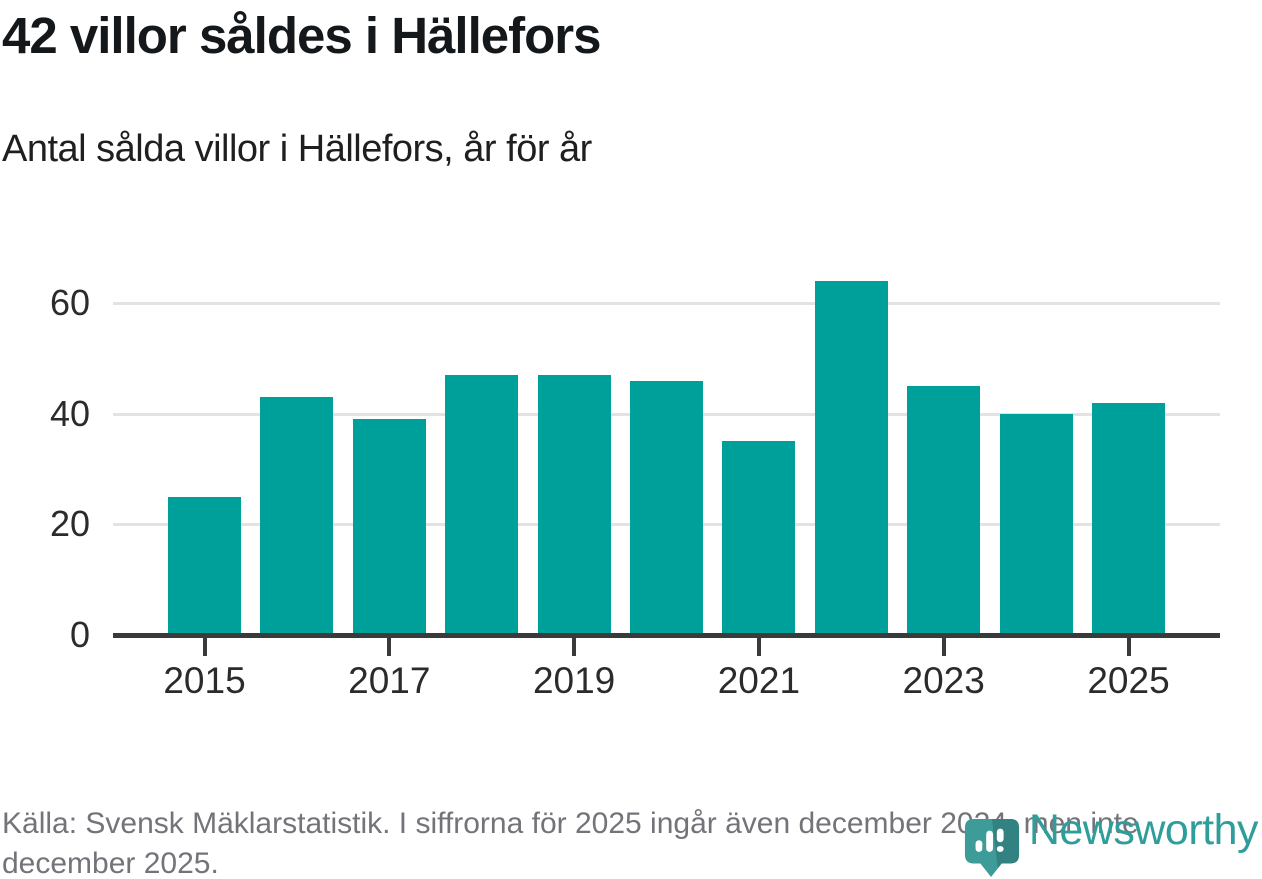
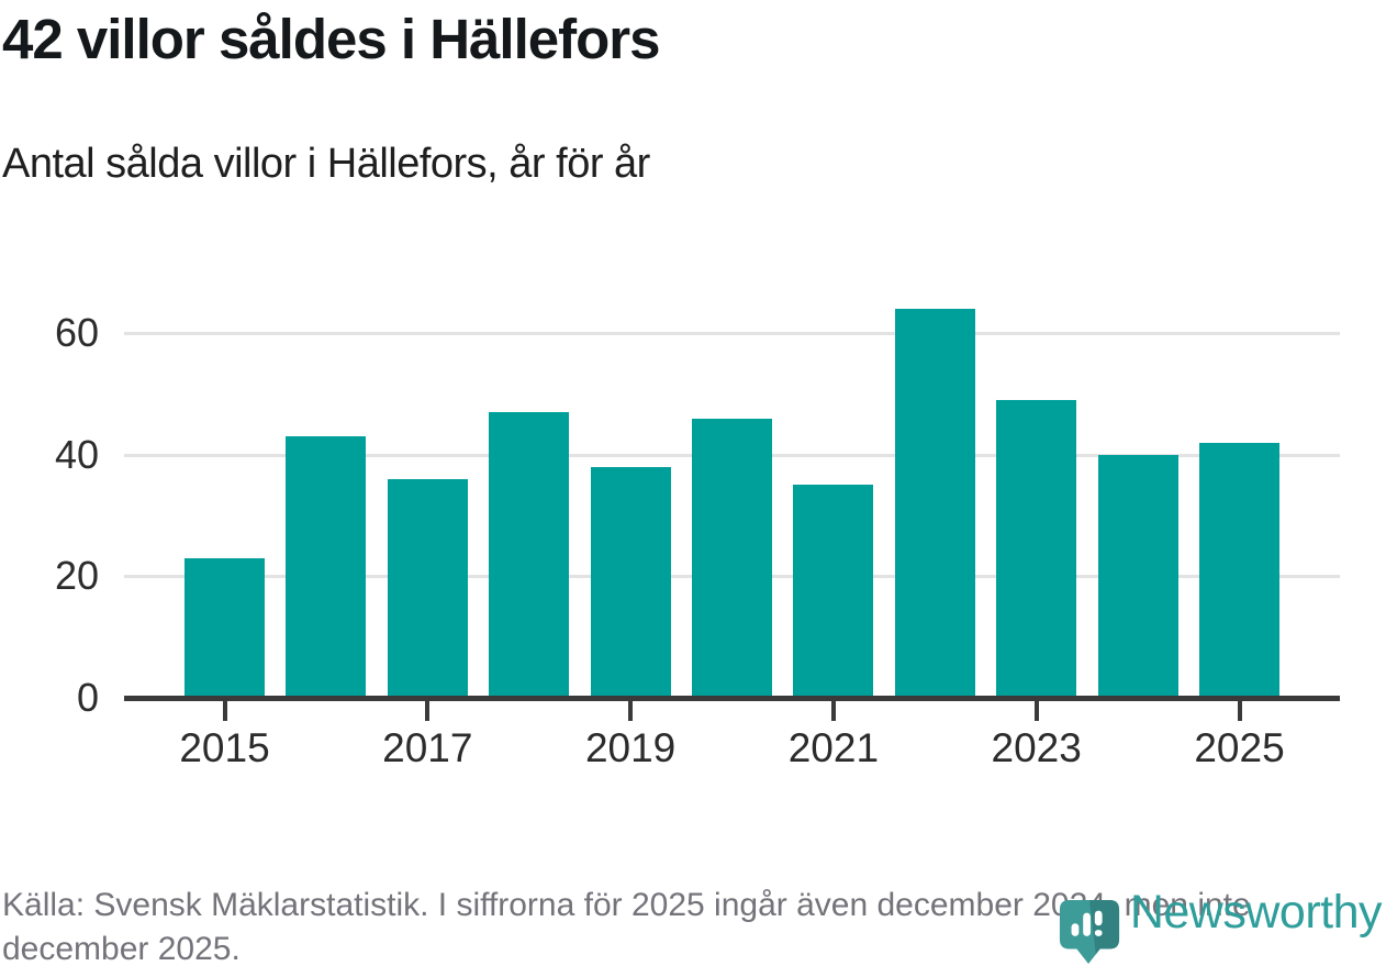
2015: 25 -> 23
2017: 39 -> 36
2019: 47 -> 38
2023: 45 -> 49
